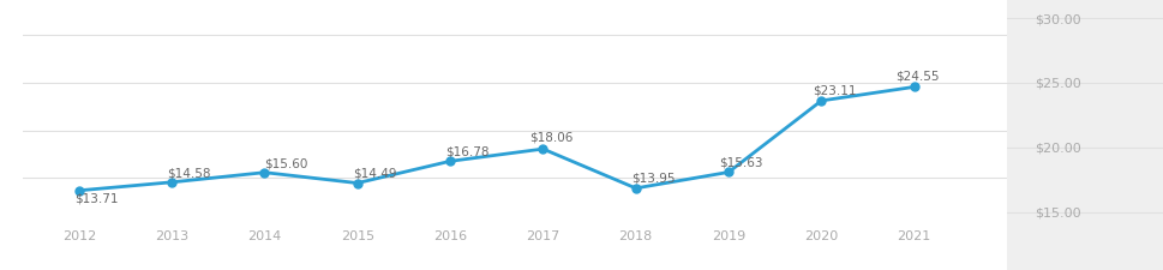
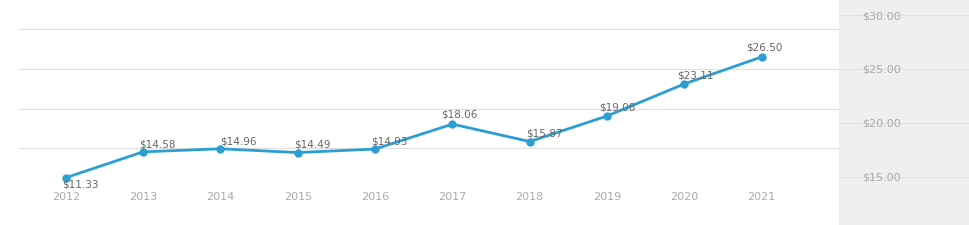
2012: $13.71 -> $11.33
2014: $15.60 -> $14.96
2016: $16.78 -> $14.93
2018: $13.95 -> $15.87
2019: $15.63 -> $19.08
2021: $24.55 -> $26.50
